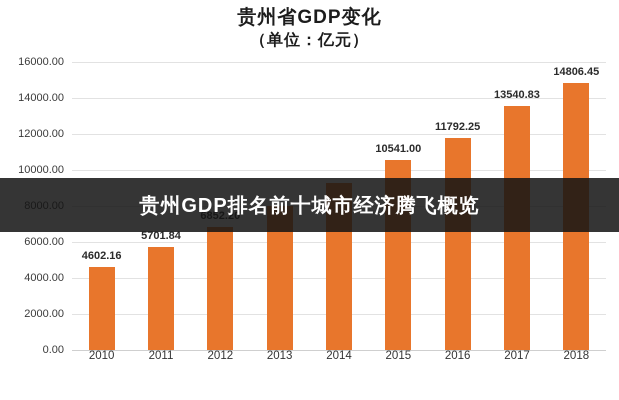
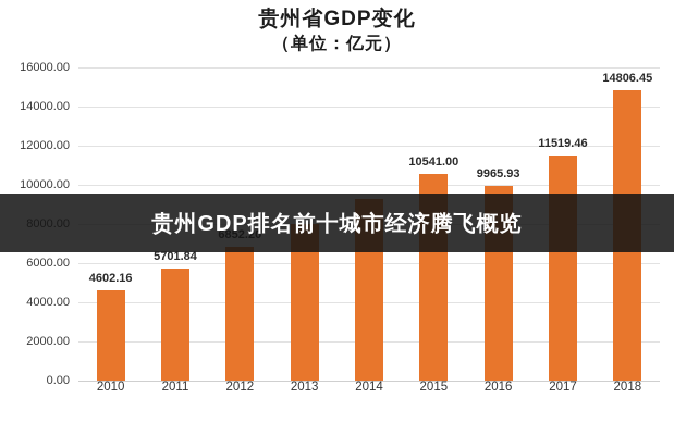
2016: 11792.25 -> 9965.93
2017: 13540.83 -> 11519.46
